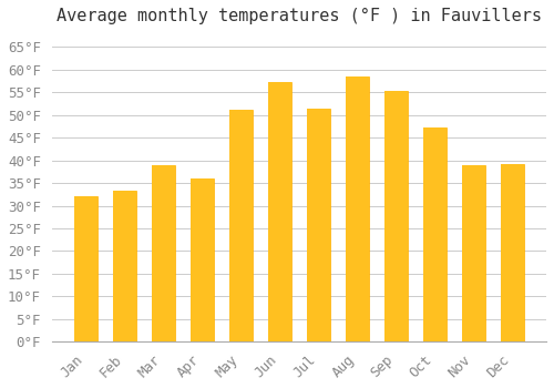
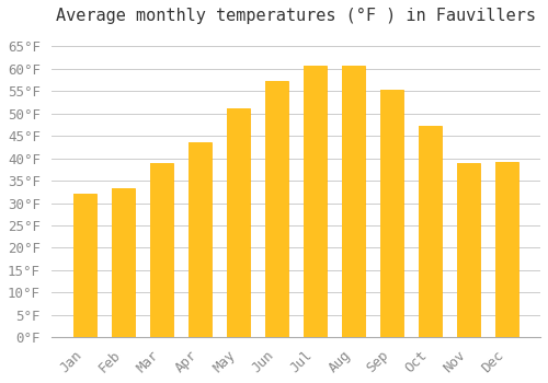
Apr: 36.0°F -> 43.5°F
Jul: 51.5°F -> 60.8°F
Aug: 58.5°F -> 60.7°F
